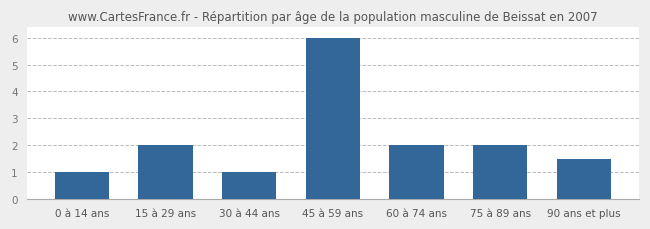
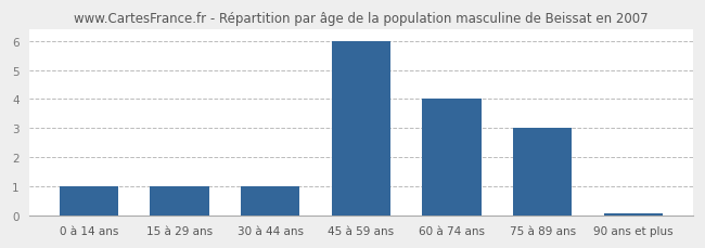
15 à 29 ans: 2.00 -> 1.00
60 à 74 ans: 2.00 -> 4.00
75 à 89 ans: 2.00 -> 3.00
90 ans et plus: 1.50 -> 0.07
